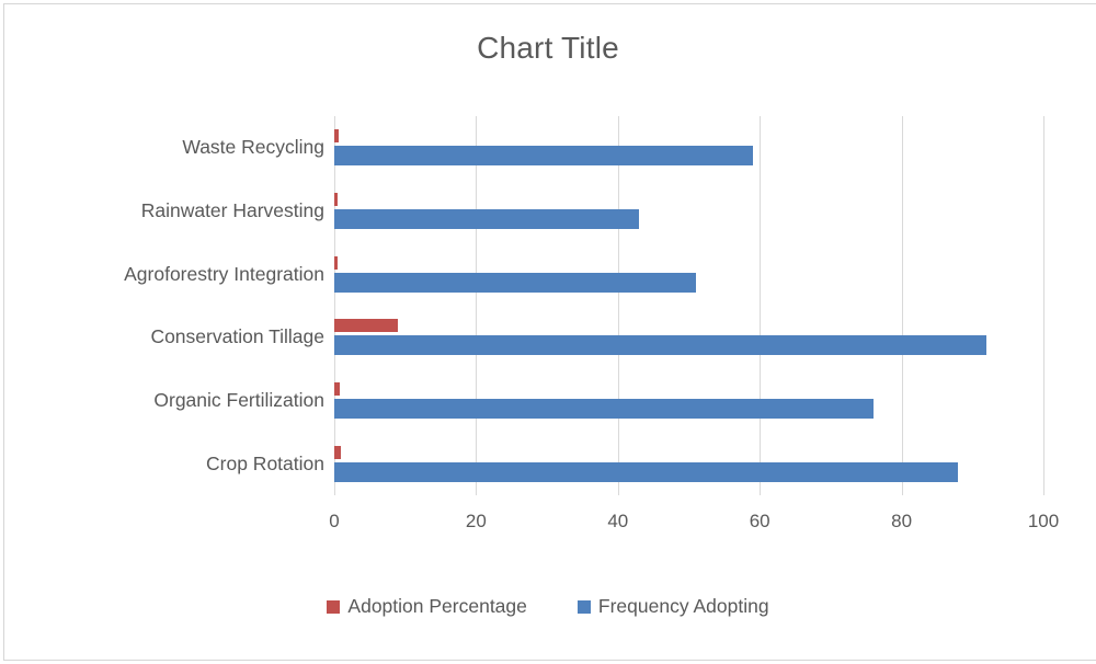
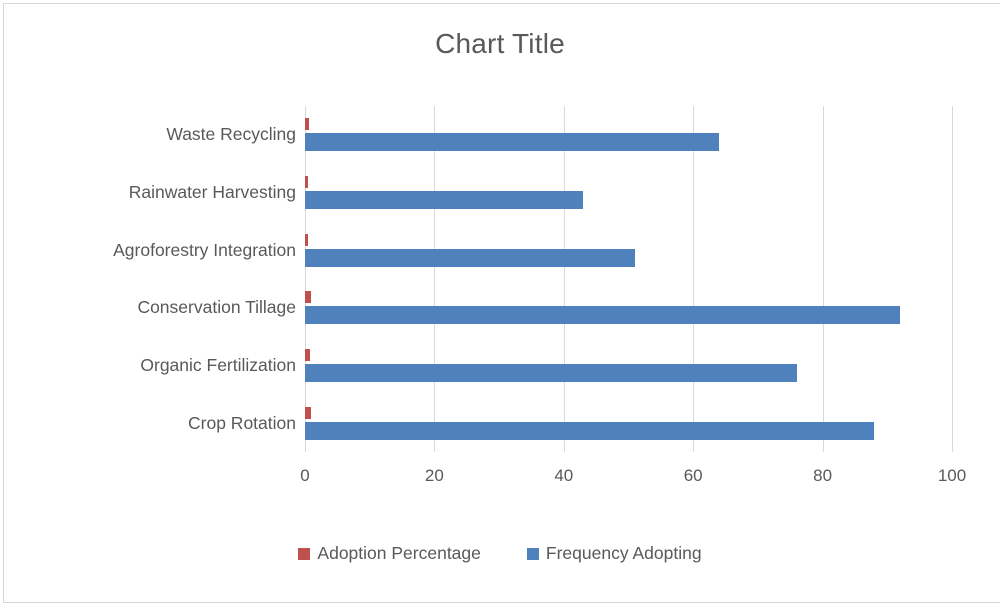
Frequency Adopting/Waste Recycling: 59 -> 64
Adoption Percentage/Conservation Tillage: 9 -> 1
